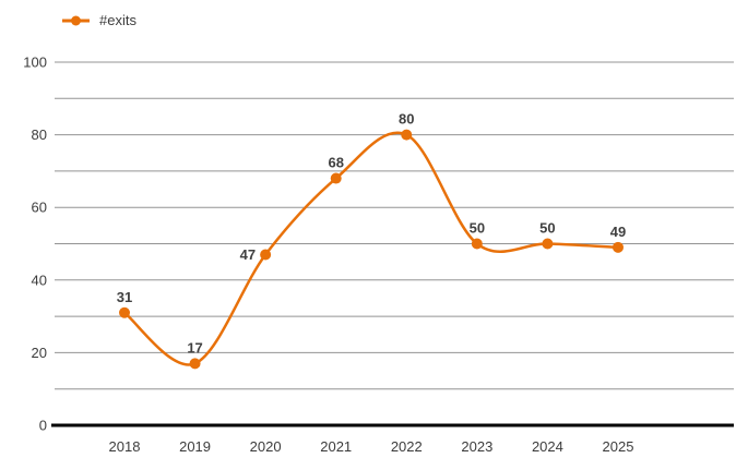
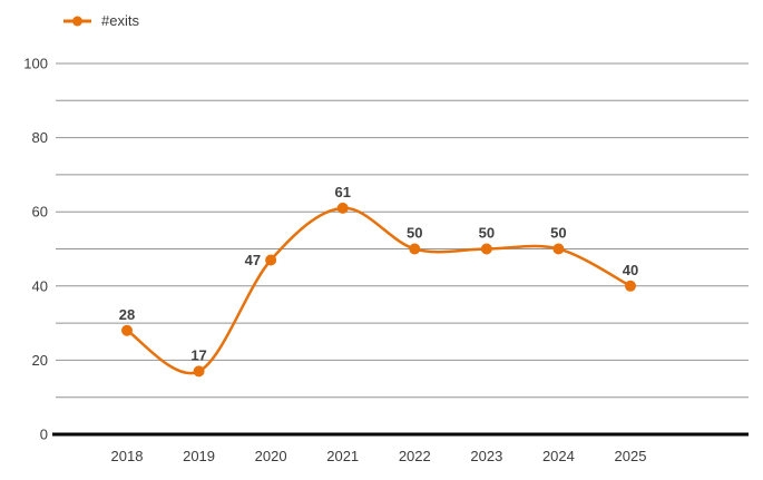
2018: 31 -> 28
2021: 68 -> 61
2022: 80 -> 50
2025: 49 -> 40
